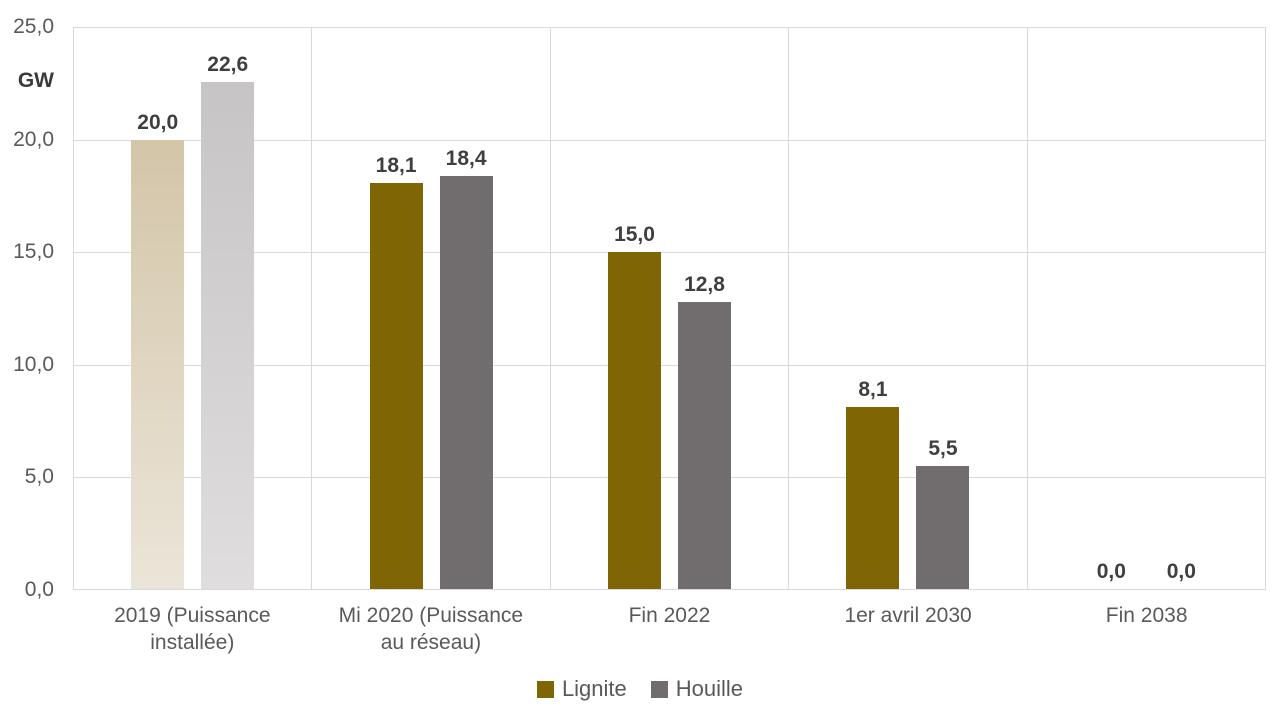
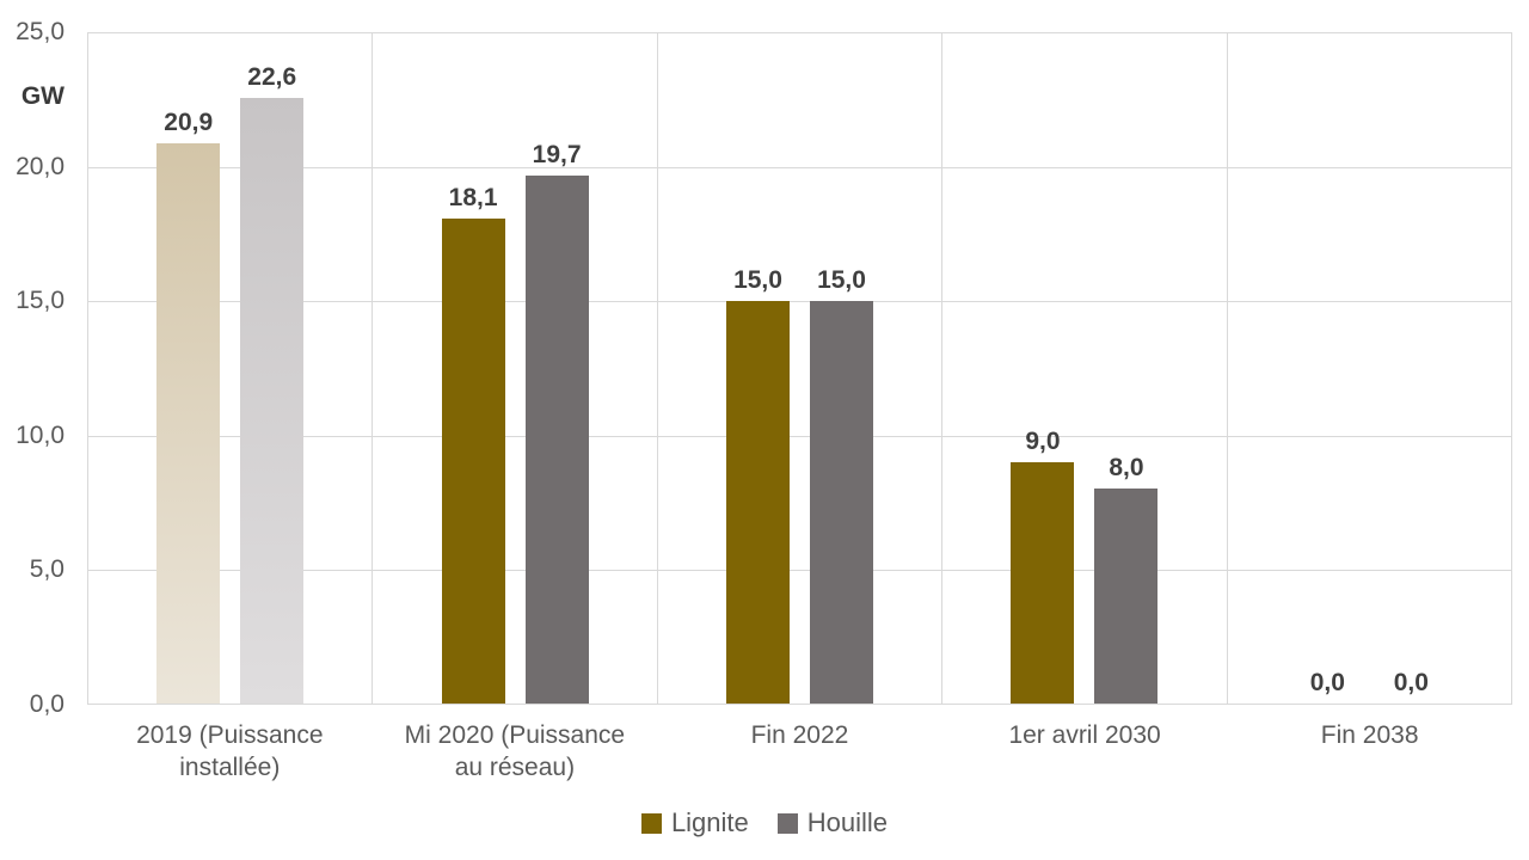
Lignite/2019 (Puissance installée): 20,0 -> 20,9
Houille/Mi 2020 (Puissance au réseau): 18,4 -> 19,7
Houille/Fin 2022: 12,8 -> 15,0
Lignite/1er avril 2030: 8,1 -> 9,0
Houille/1er avril 2030: 5,5 -> 8,0
